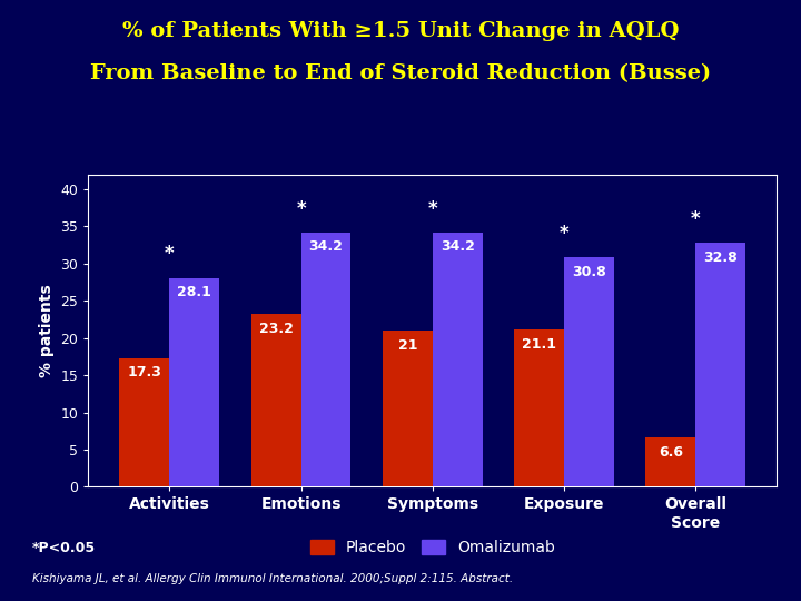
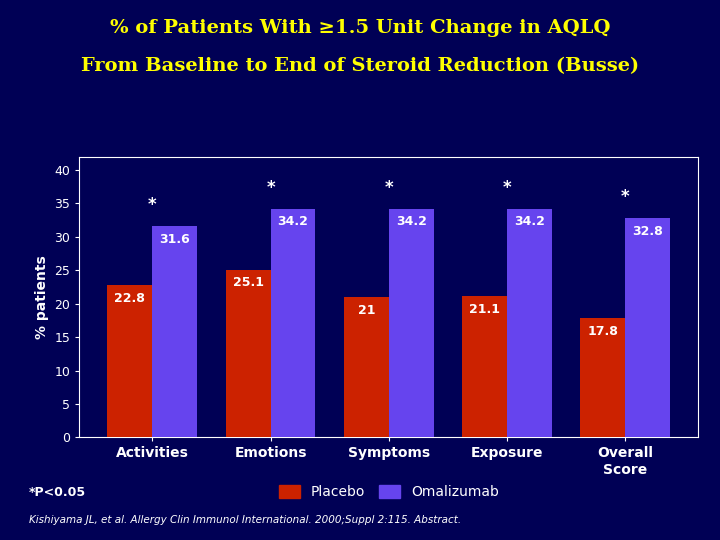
Placebo/Activities: 17.3 -> 22.8
Omalizumab/Activities: 28.1 -> 31.6
Placebo/Emotions: 23.2 -> 25.1
Omalizumab/Exposure: 30.8 -> 34.2
Placebo/Overall Score: 6.6 -> 17.8
